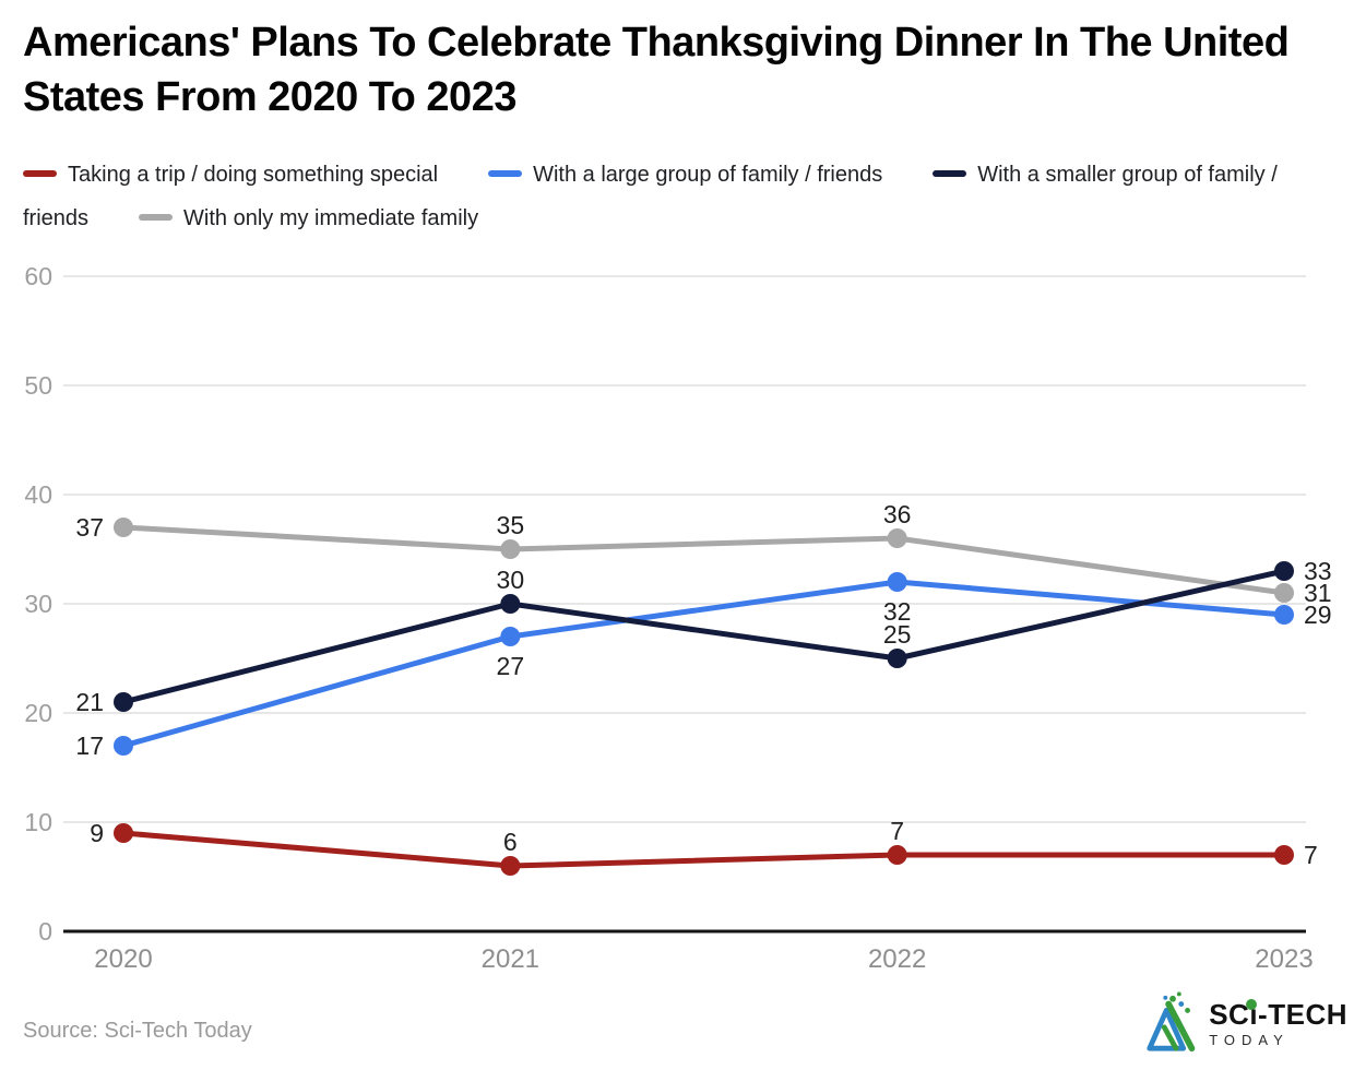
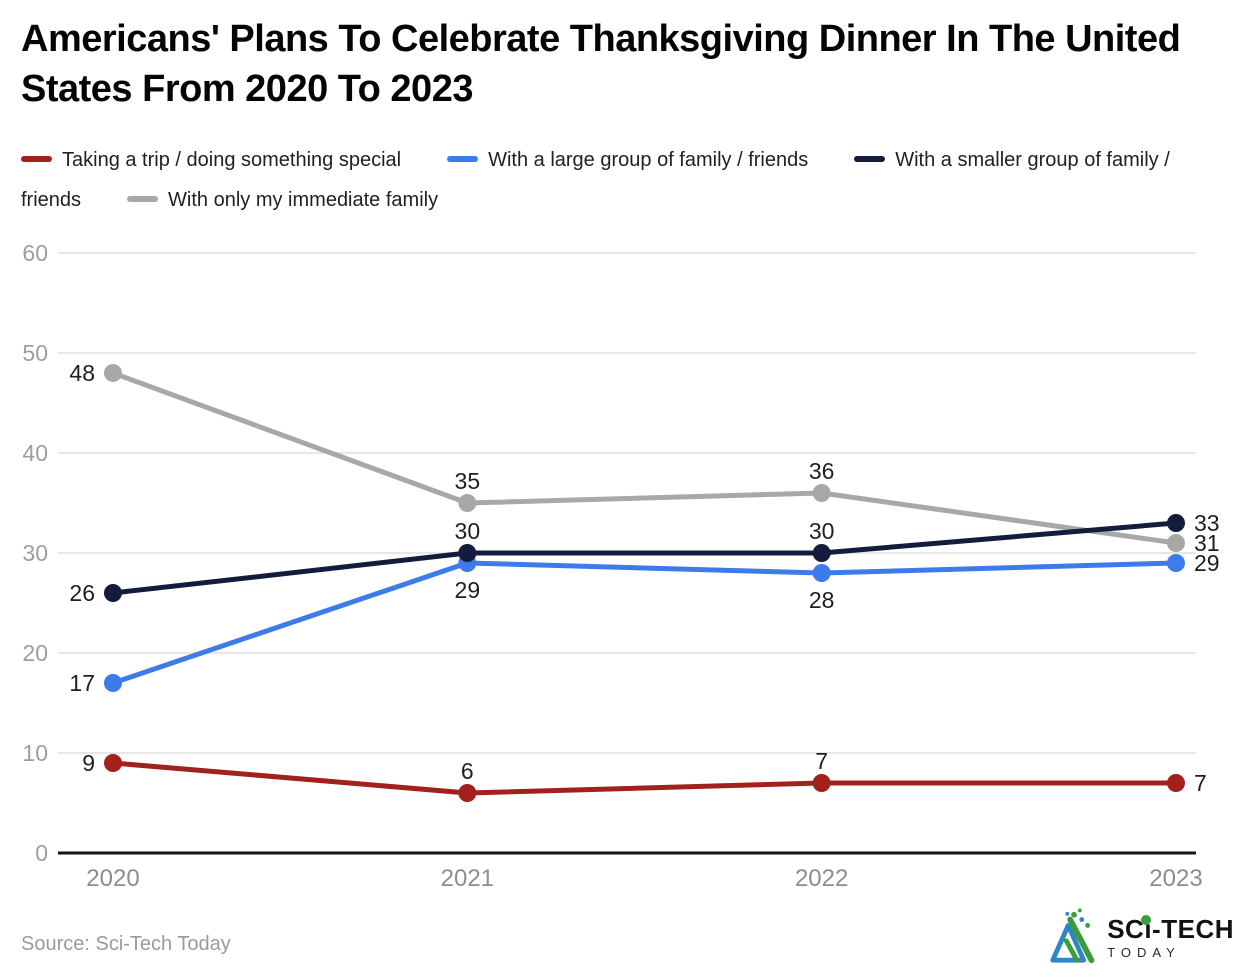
With a smaller group of family / friends/2020: 21 -> 26
With only my immediate family/2020: 37 -> 48
With a large group of family / friends/2021: 27 -> 29
With a large group of family / friends/2022: 32 -> 28
With a smaller group of family / friends/2022: 25 -> 30
